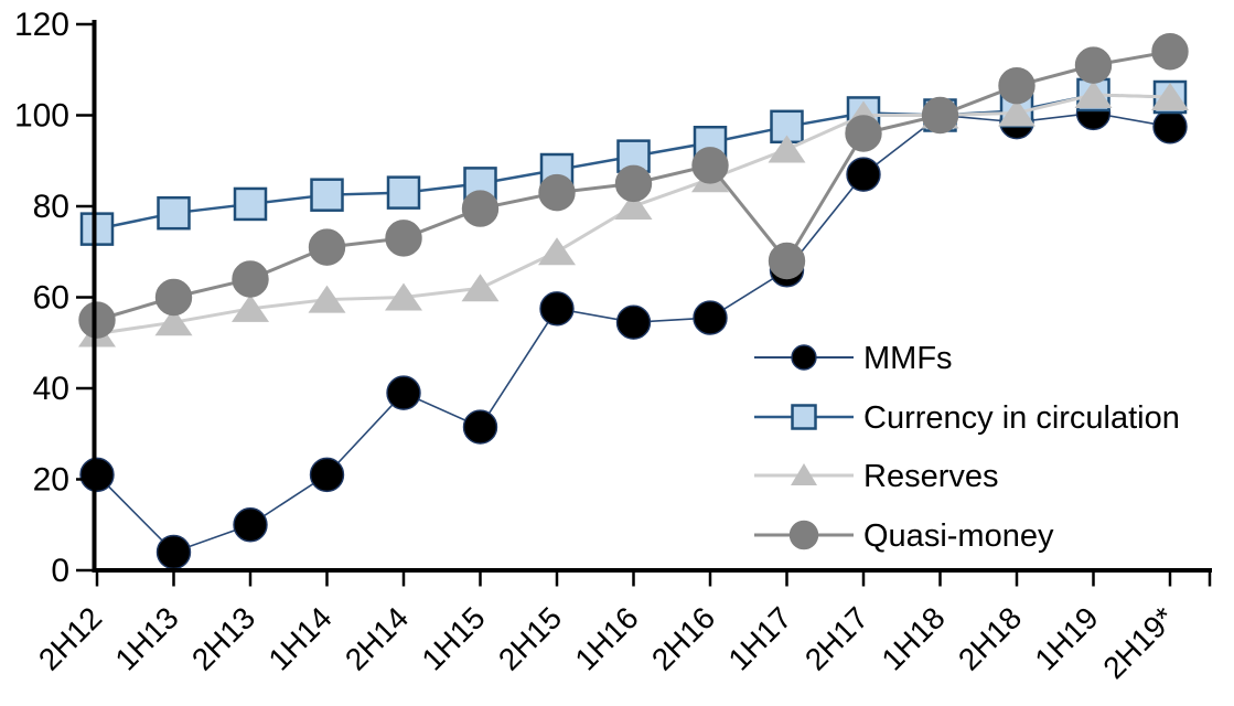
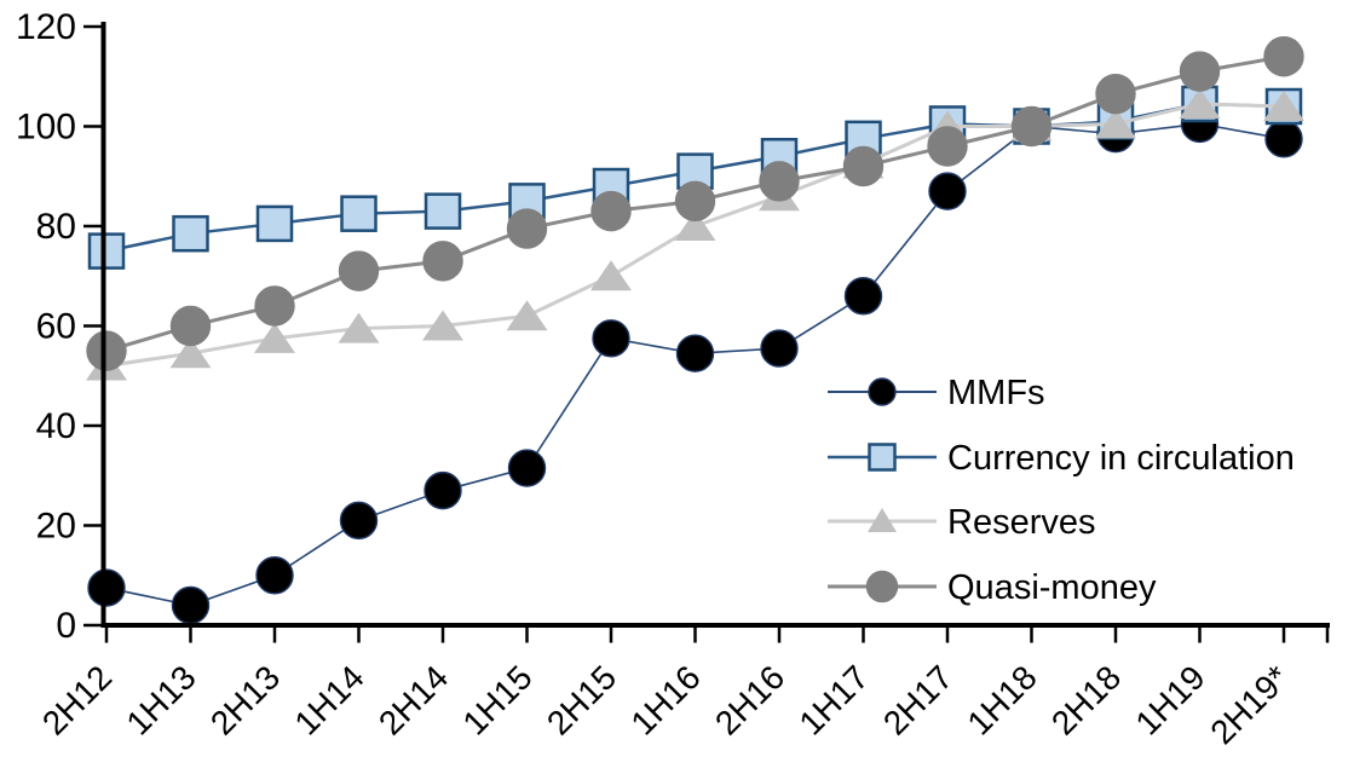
MMFs/2H12: 21 -> 8
MMFs/2H14: 39 -> 27
Quasi-money/1H17: 68 -> 92
